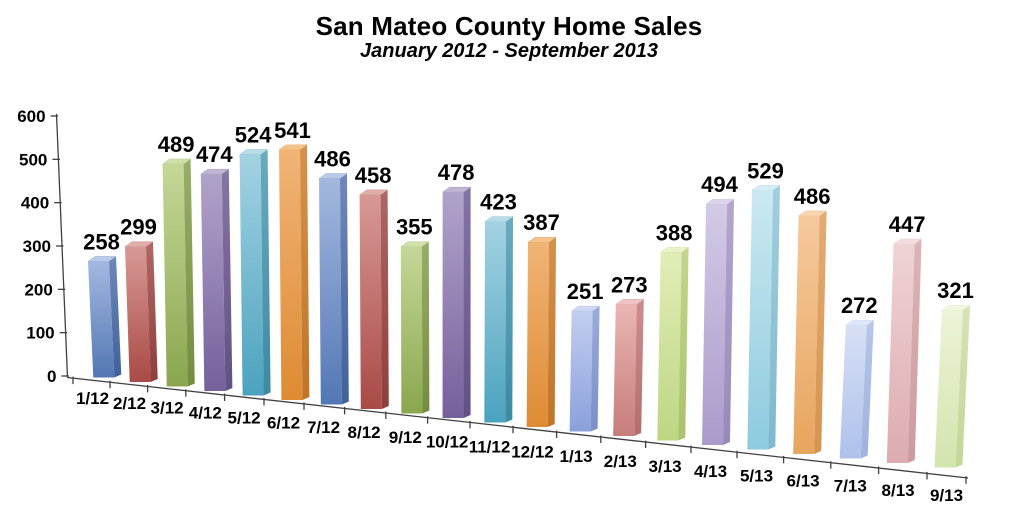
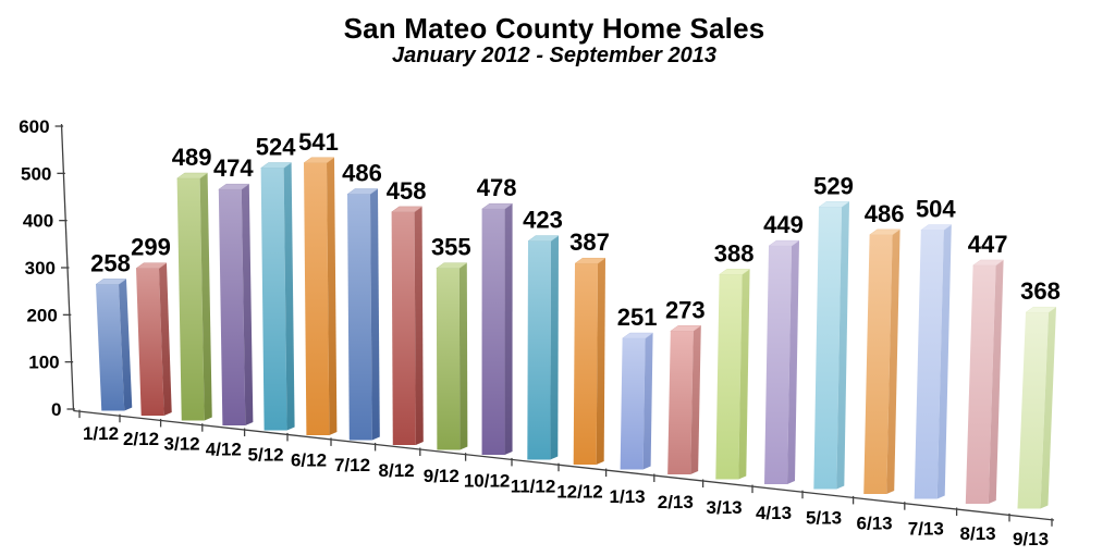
4/13: 494 -> 449
7/13: 272 -> 504
9/13: 321 -> 368
